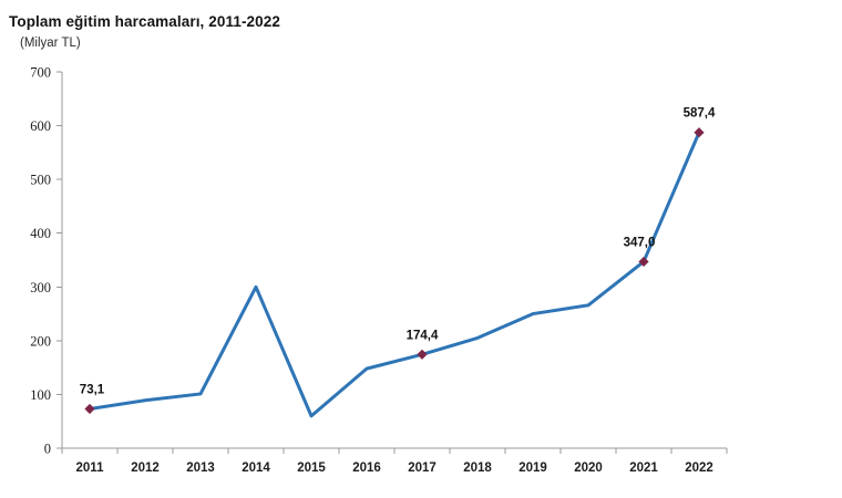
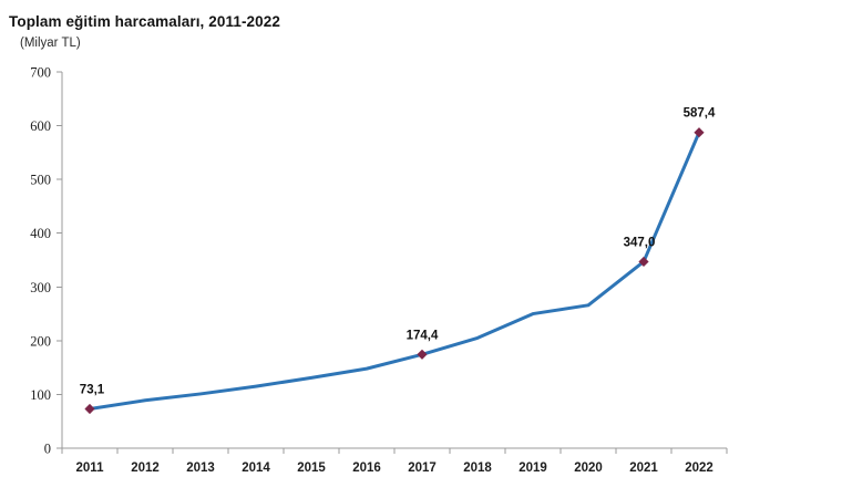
2014: 300 -> 120
2015: 60 -> 130
